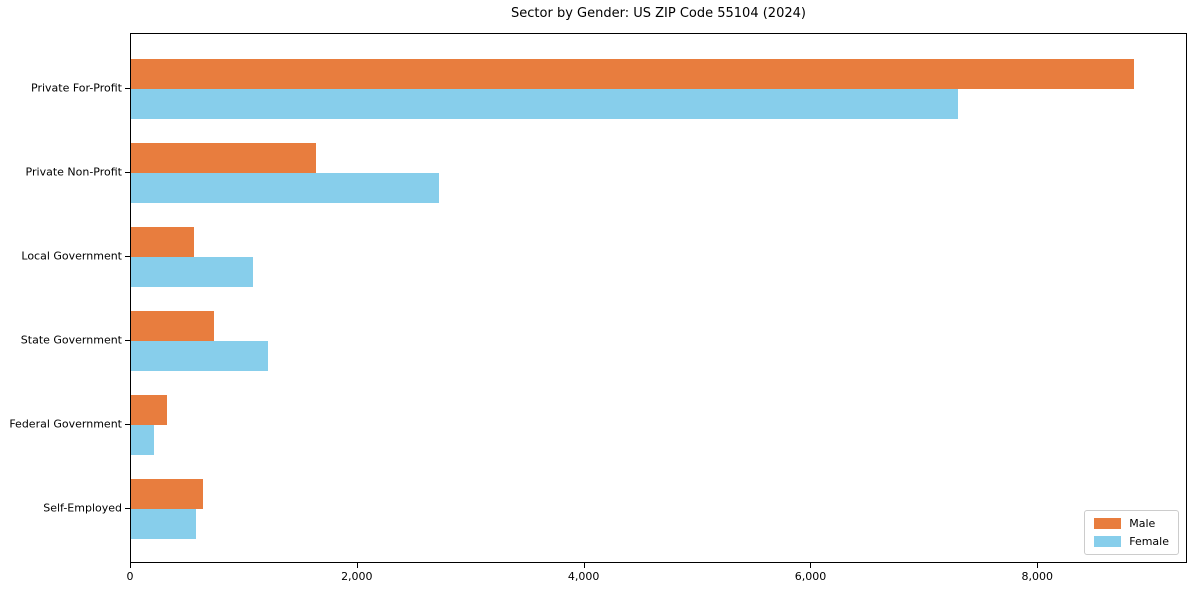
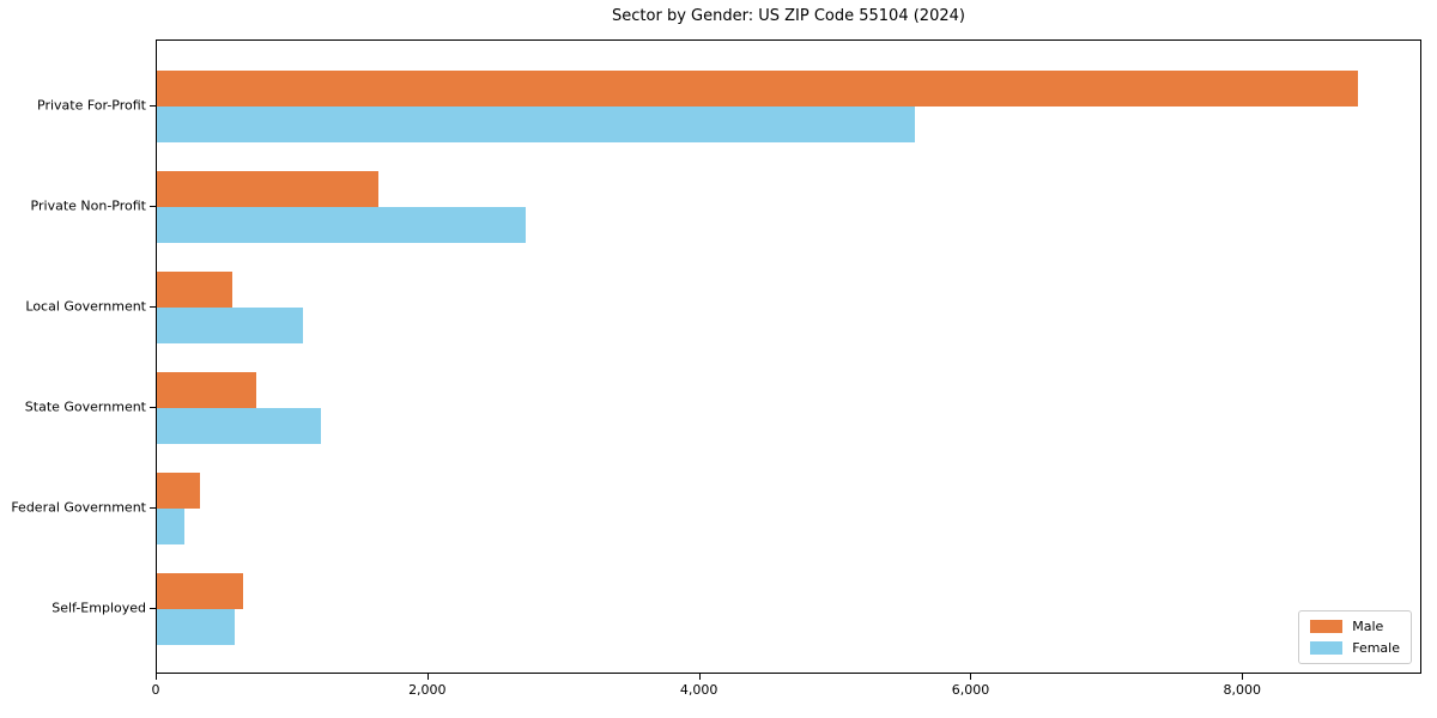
Female/Private For-Profit: 7310 -> 5590
